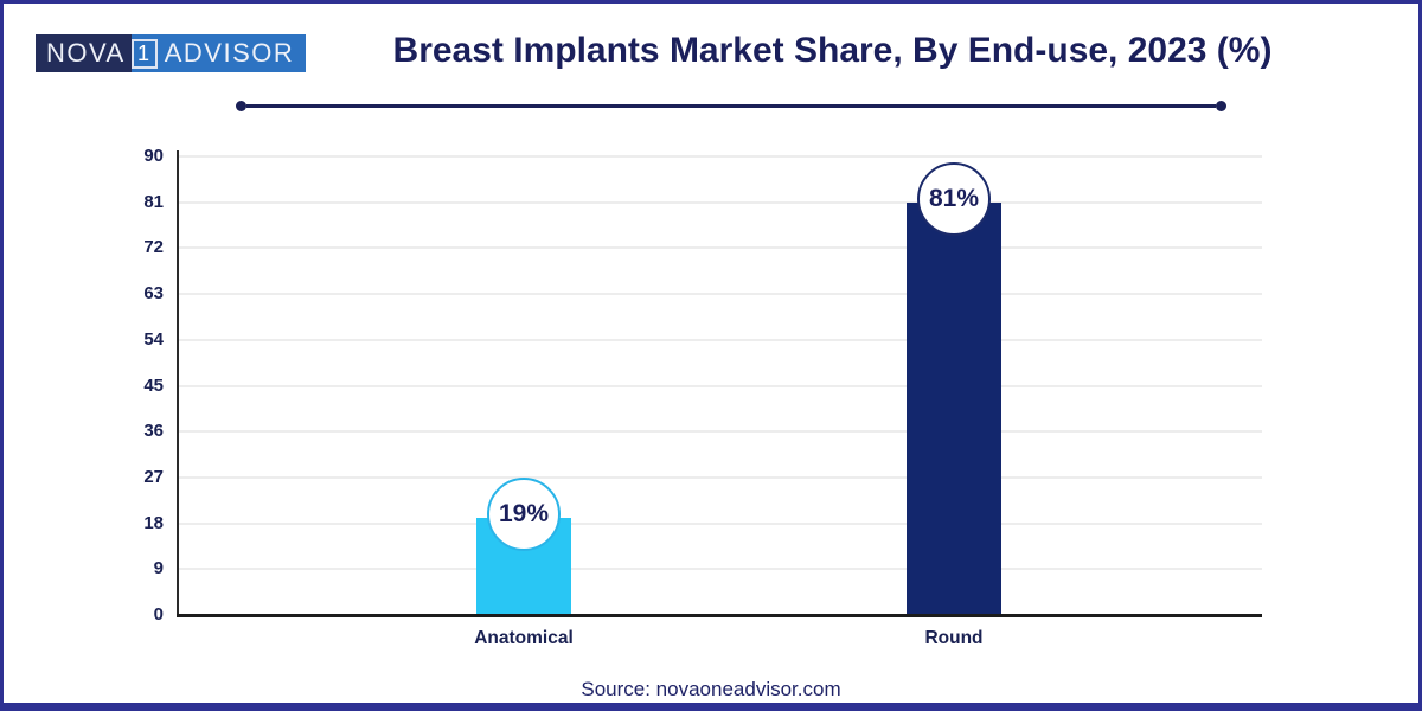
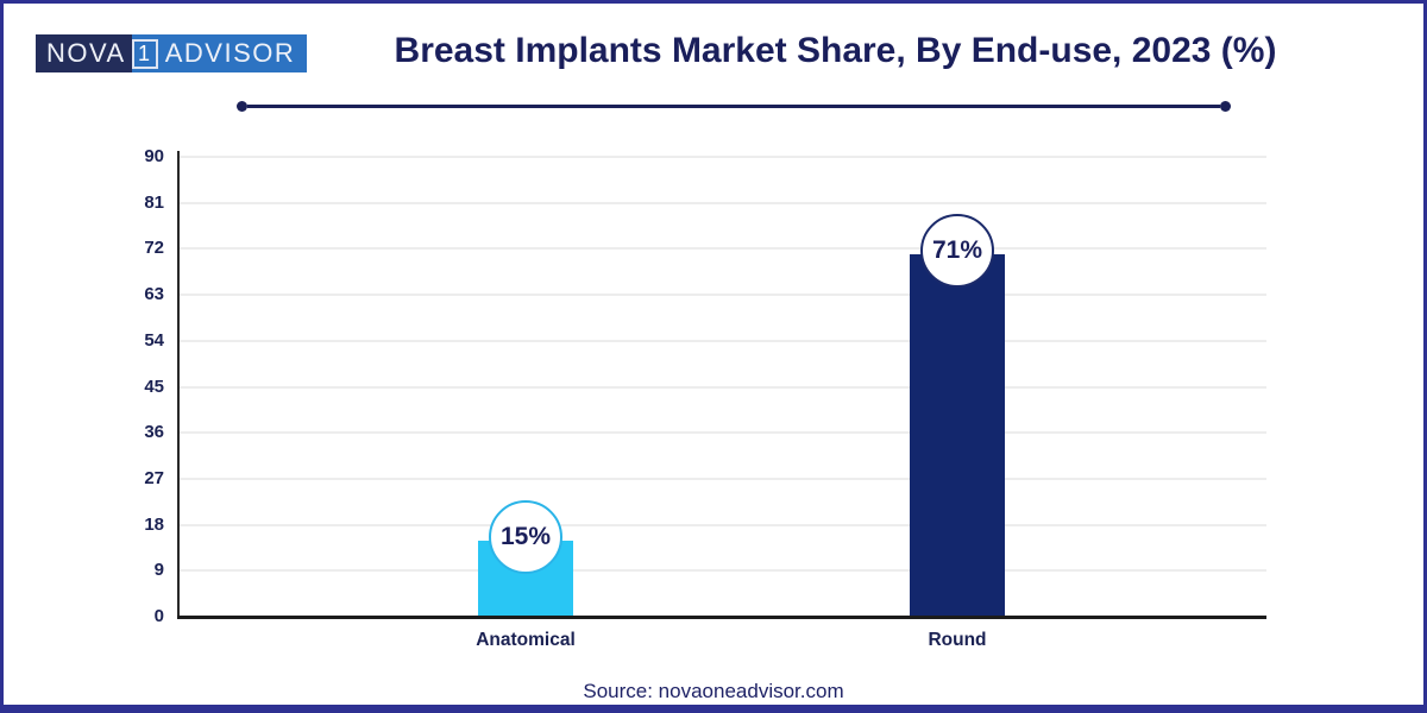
Anatomical: 19% -> 15%
Round: 81% -> 71%
